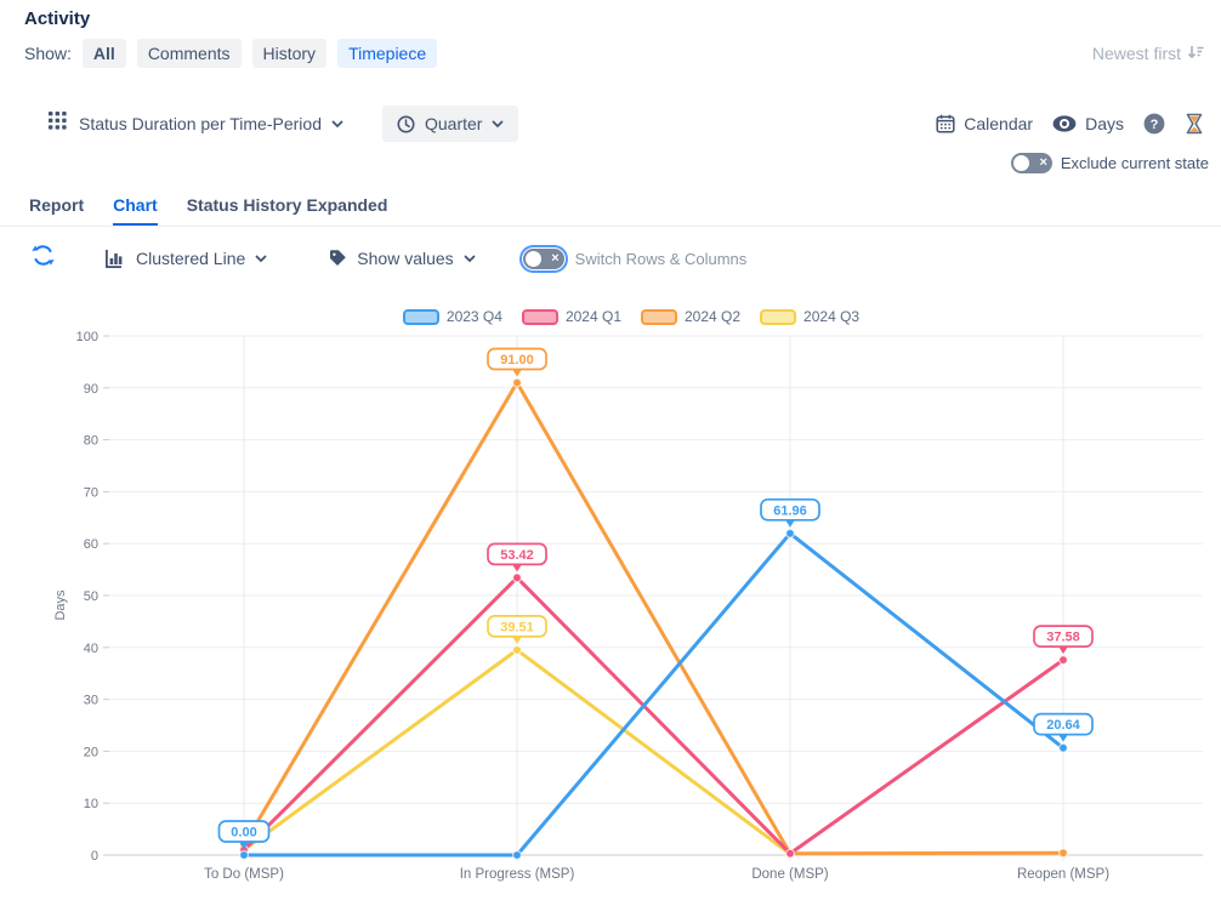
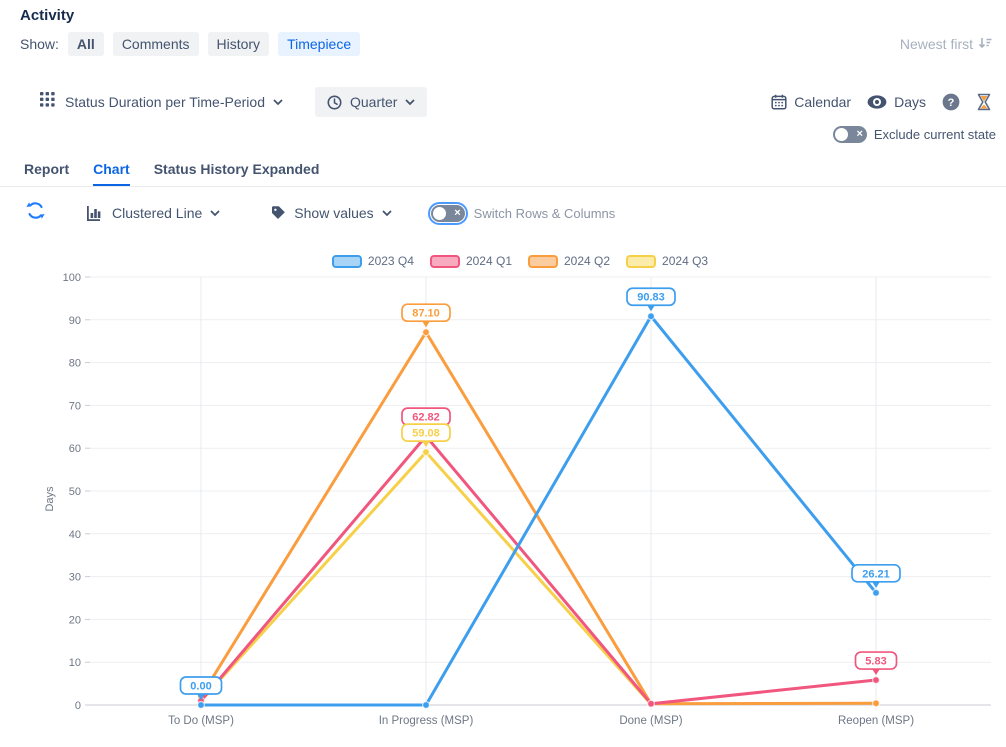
2024 Q1/In Progress (MSP): 53.42 -> 62.82
2024 Q2/In Progress (MSP): 91.00 -> 87.10
2024 Q3/In Progress (MSP): 39.51 -> 59.08
2023 Q4/Done (MSP): 61.96 -> 90.83
2023 Q4/Reopen (MSP): 20.64 -> 26.21
2024 Q1/Reopen (MSP): 37.58 -> 5.83
